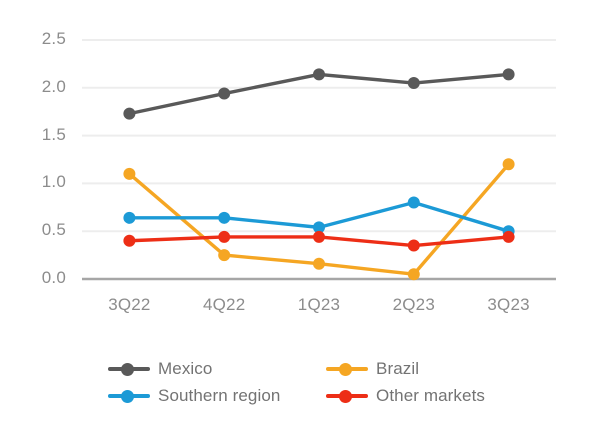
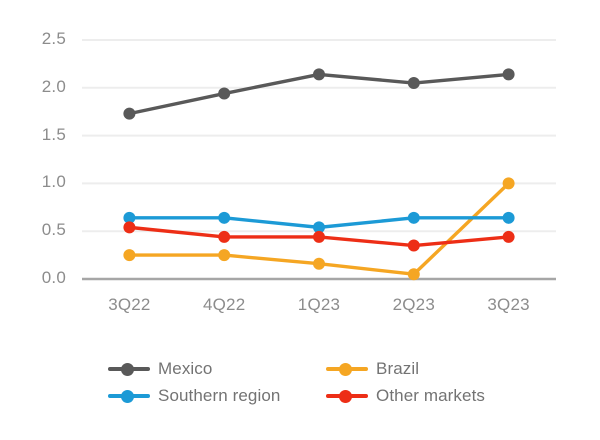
Brazil/3Q22: 1.1 -> 0.2
Other markets/3Q22: 0.4 -> 0.5
Southern region/2Q23: 0.8 -> 0.6
Brazil/3Q23: 1.2 -> 1.0
Southern region/3Q23: 0.5 -> 0.6
